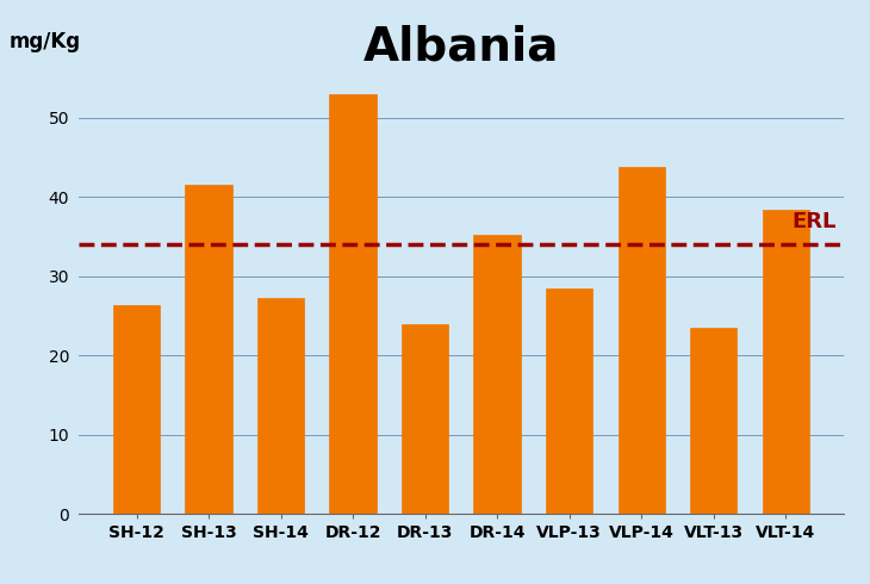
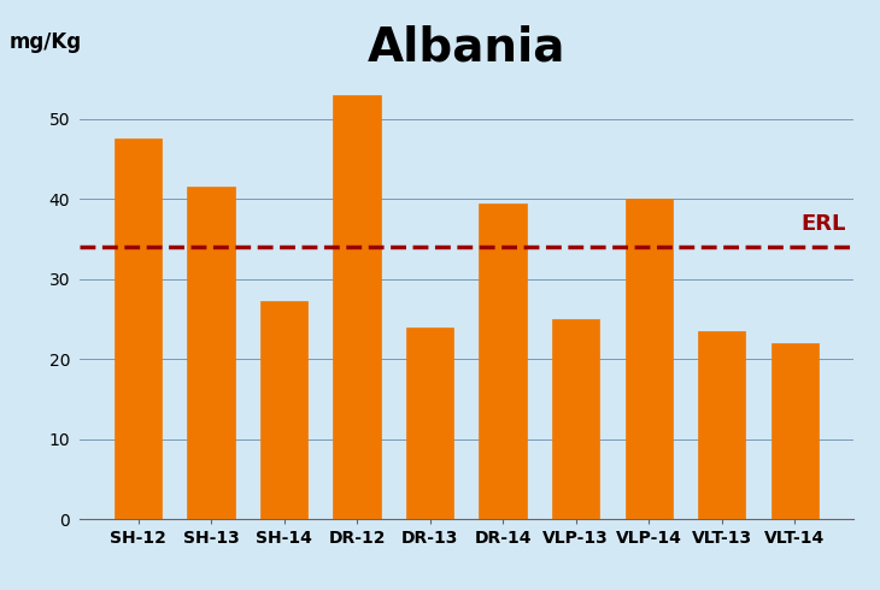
SH-12: 26.4 -> 47.5
DR-14: 35.2 -> 39.5
VLP-13: 28.4 -> 25.0
VLP-14: 43.8 -> 40.0
VLT-14: 38.4 -> 22.0
